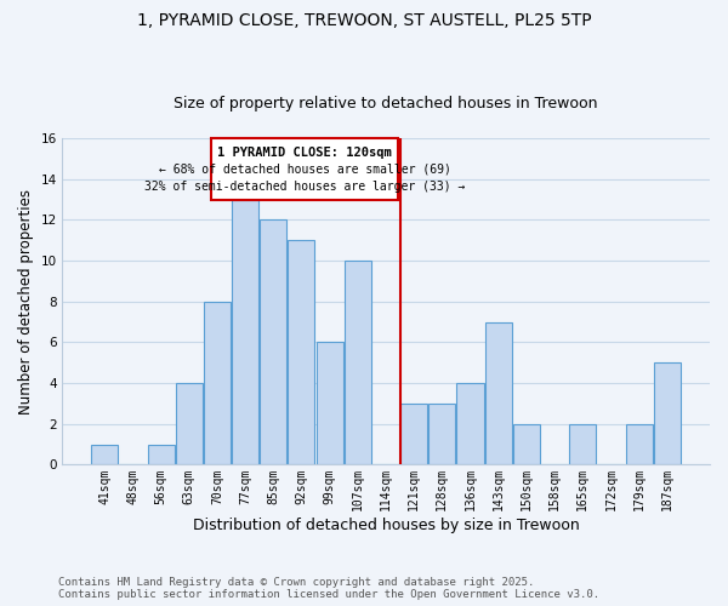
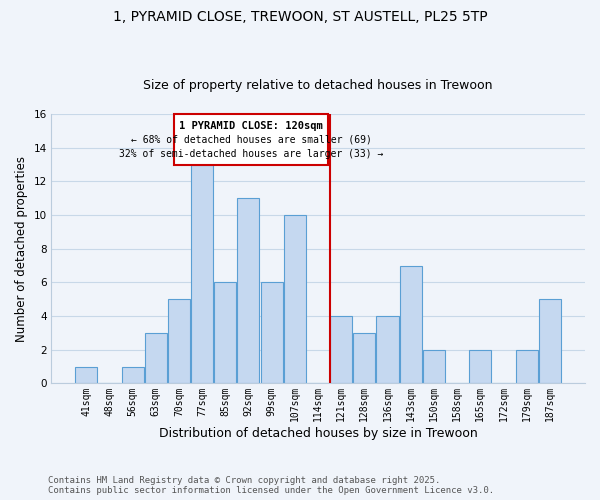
63sqm: 4 -> 3
70sqm: 8 -> 5
85sqm: 12 -> 6
121sqm: 3 -> 4
